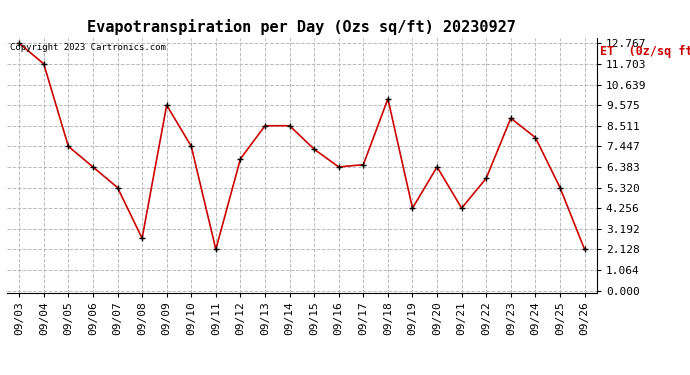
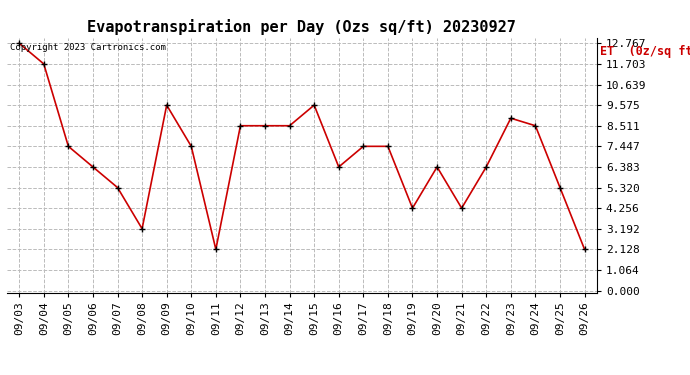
09/08: 2.7 -> 3.2
09/12: 6.8 -> 8.5
09/15: 7.3 -> 9.6
09/17: 6.5 -> 7.4
09/18: 9.9 -> 7.4
09/22: 5.8 -> 6.4
09/24: 7.9 -> 8.5
